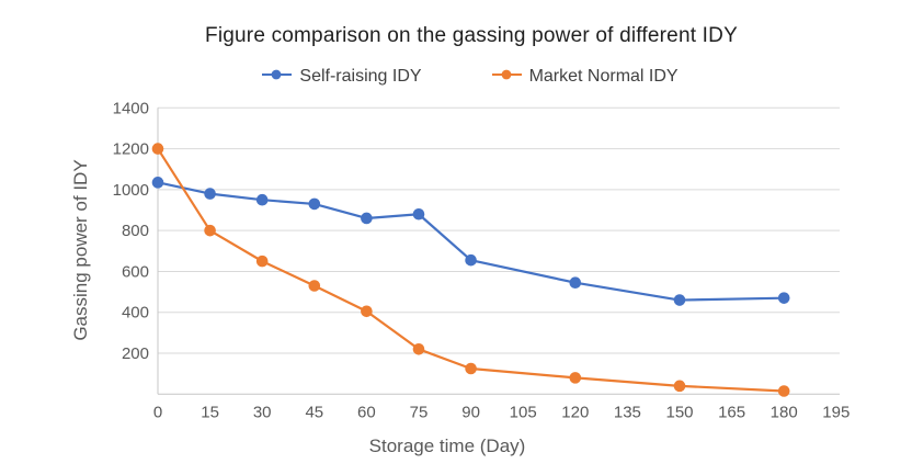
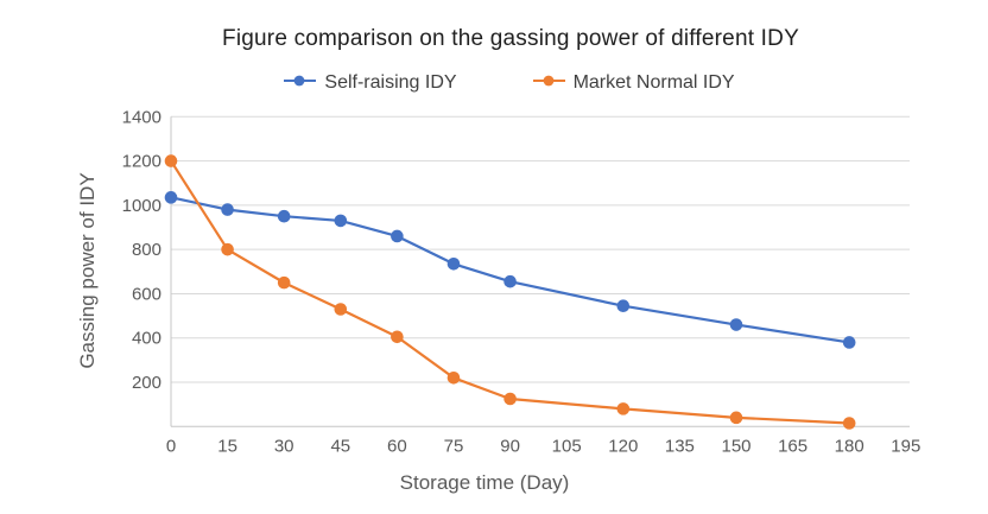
Self-raising IDY/75: 880 -> 740
Self-raising IDY/180: 470 -> 380
